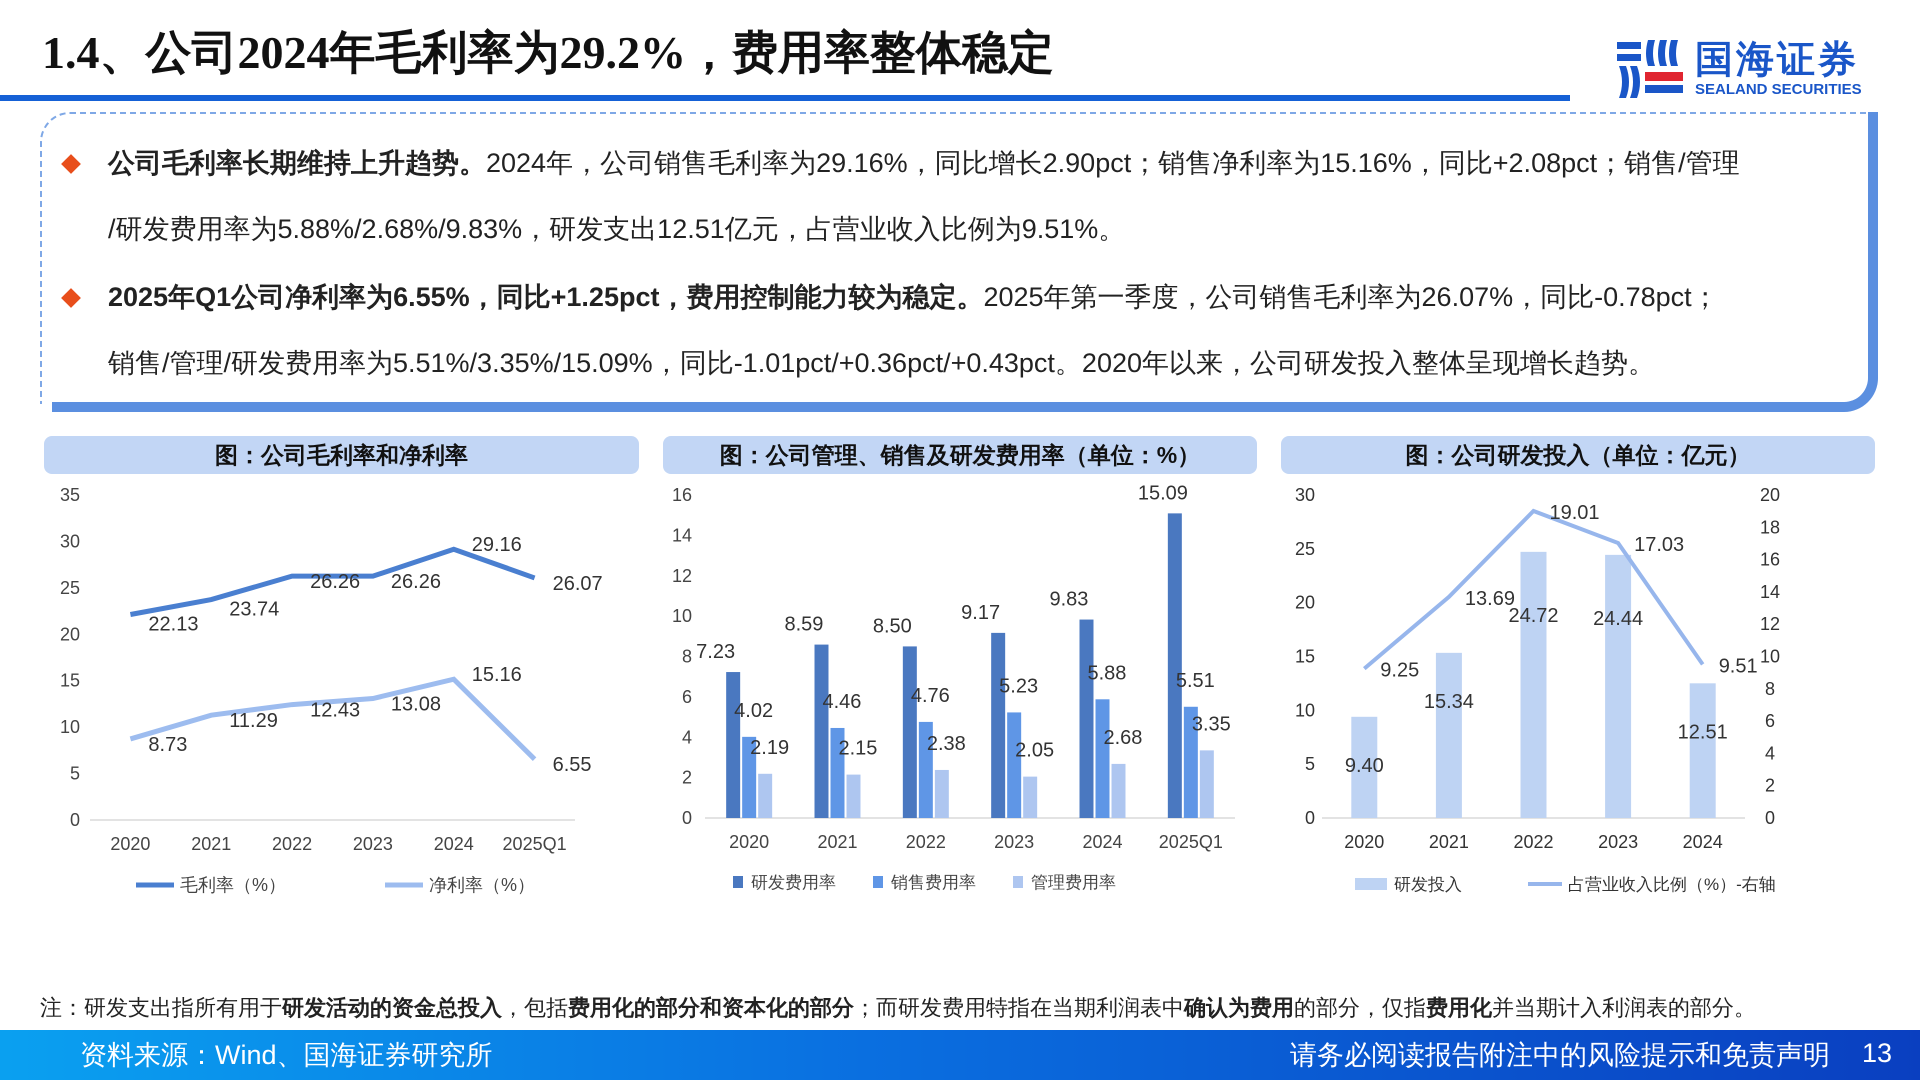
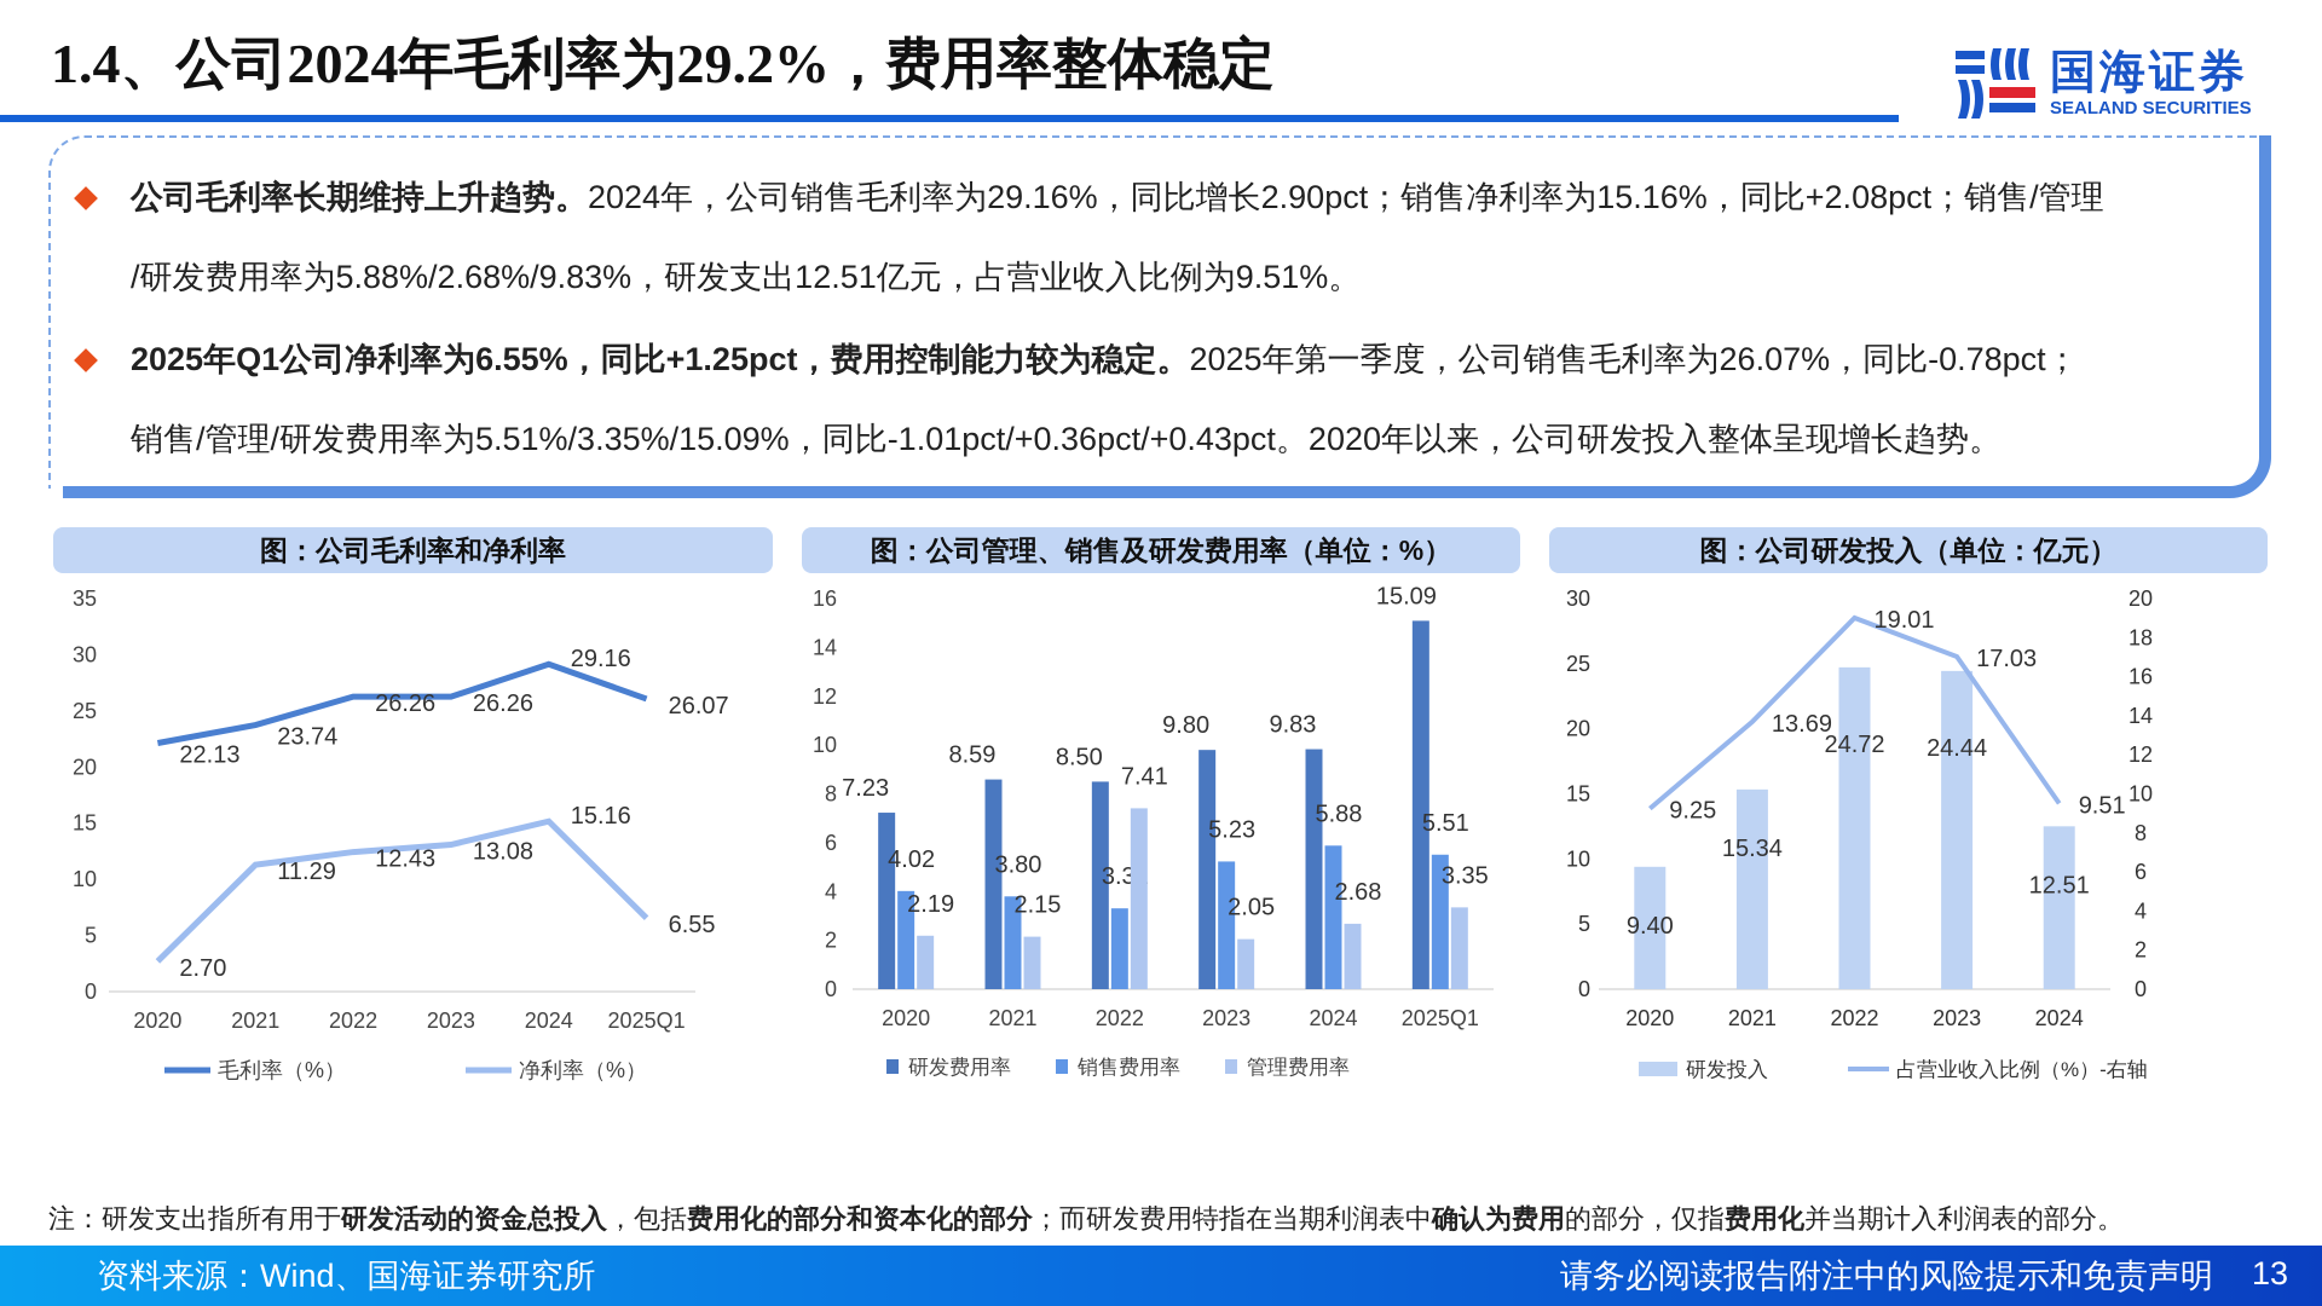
图：公司毛利率和净利率/净利率（%）/2020: 8.73 -> 2.70
图：公司管理、销售及研发费用率（单位：%）/销售费用率/2021: 4.46 -> 3.80
图：公司管理、销售及研发费用率（单位：%）/销售费用率/2022: 4.76 -> 3.31
图：公司管理、销售及研发费用率（单位：%）/管理费用率/2022: 2.38 -> 7.41
图：公司管理、销售及研发费用率（单位：%）/研发费用率/2023: 9.17 -> 9.80
